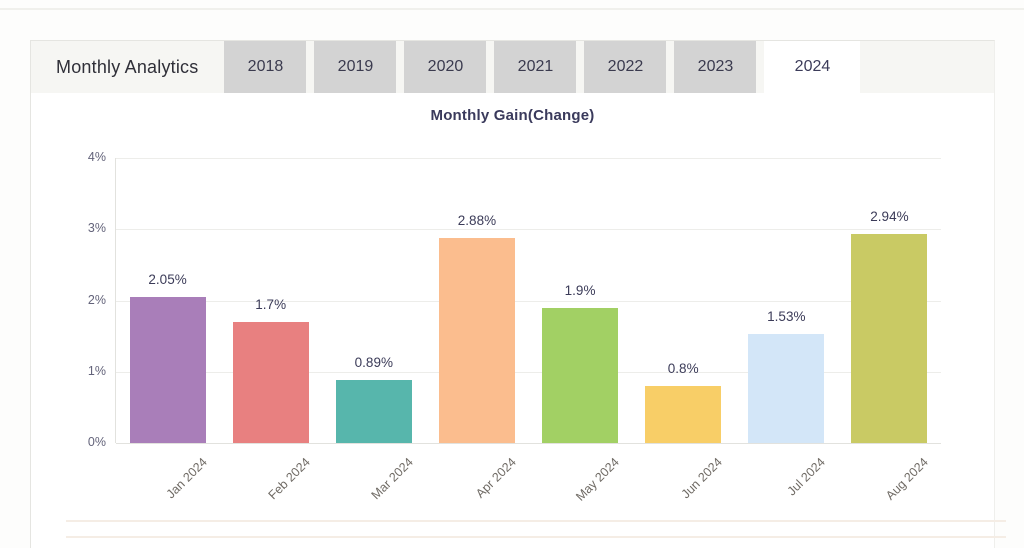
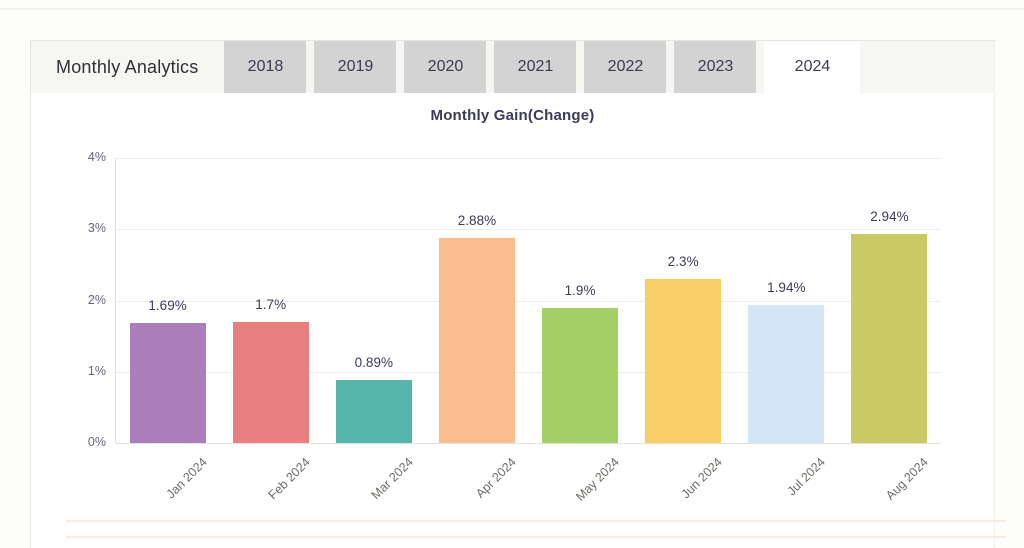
Jan 2024: 2.05% -> 1.69%
Jun 2024: 0.8% -> 2.3%
Jul 2024: 1.53% -> 1.94%
